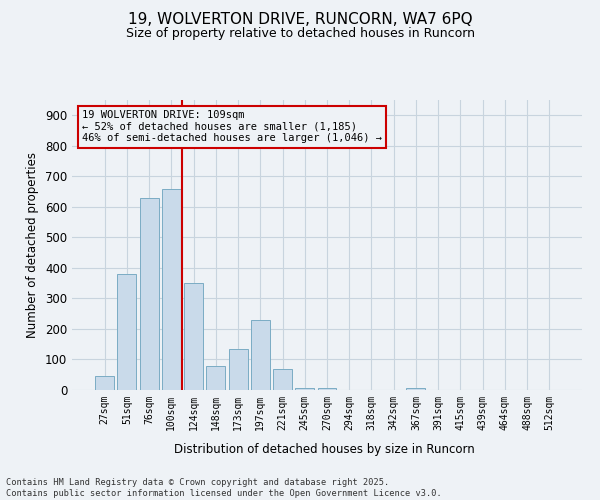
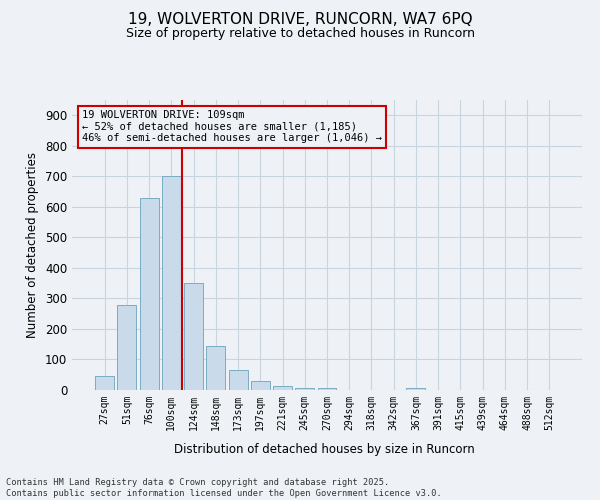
51sqm: 380 -> 280
100sqm: 660 -> 700
148sqm: 80 -> 145
173sqm: 135 -> 65
197sqm: 230 -> 30
221sqm: 70 -> 12
